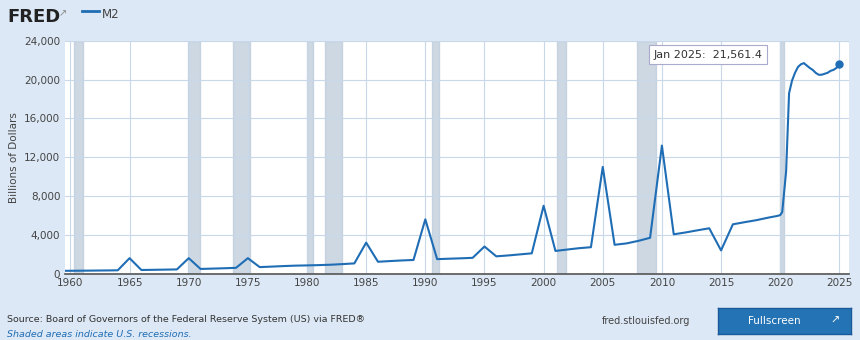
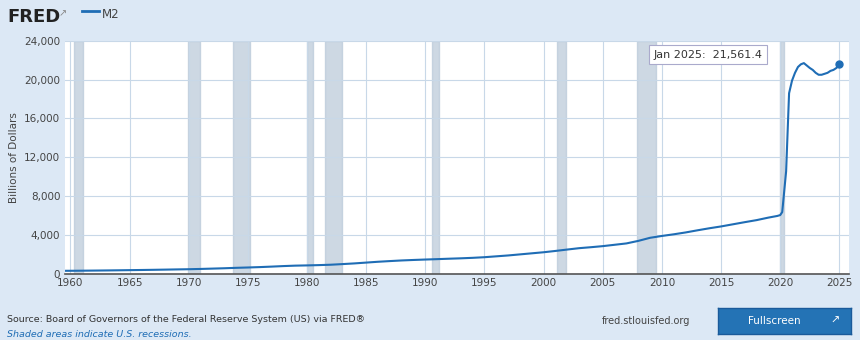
1965: 1,600 -> 400
1970: 1,600 -> 500
1975: 1,600 -> 600
1985: 3,200 -> 1,100
1990: 5,600 -> 1,500
1995: 2,800 -> 1,700
2000: 7,000 -> 2,200
2005: 11,000 -> 2,800
2010: 13,200 -> 3,900
2015: 2,400 -> 4,900
